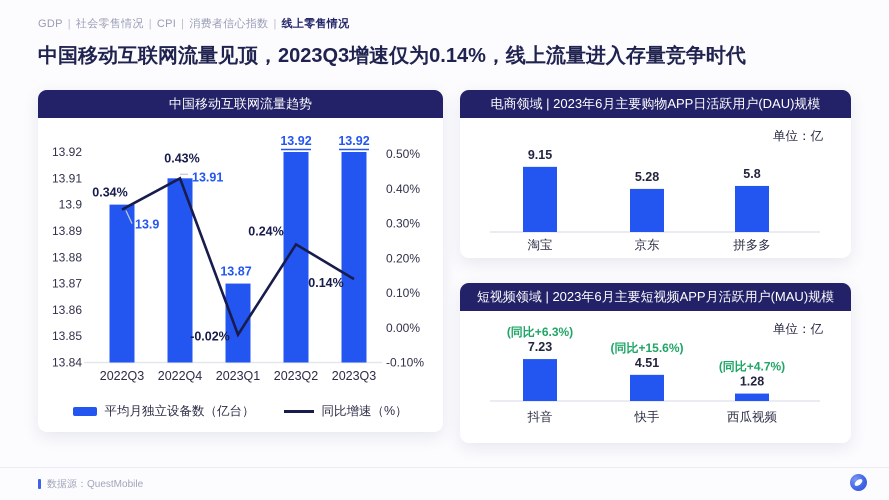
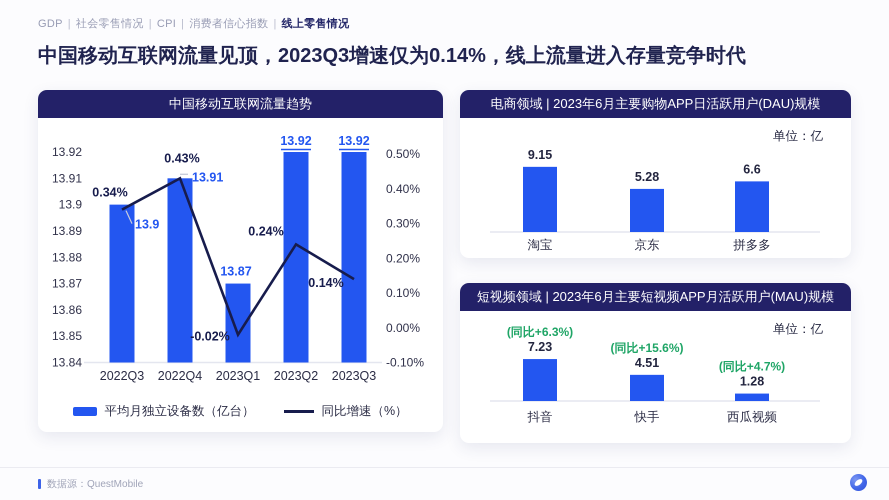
电商领域 | 2023年6月主要购物APP日活跃用户(DAU)规模/拼多多: 5.8 -> 6.6
